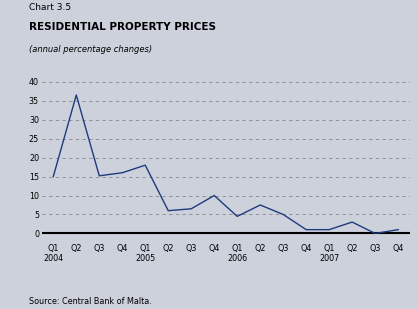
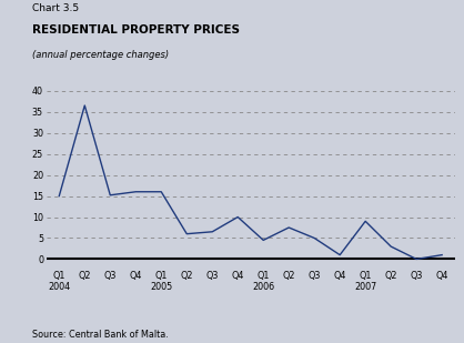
Q1 2005: 18.0 -> 16.0
Q1 2007: 1.0 -> 9.0
